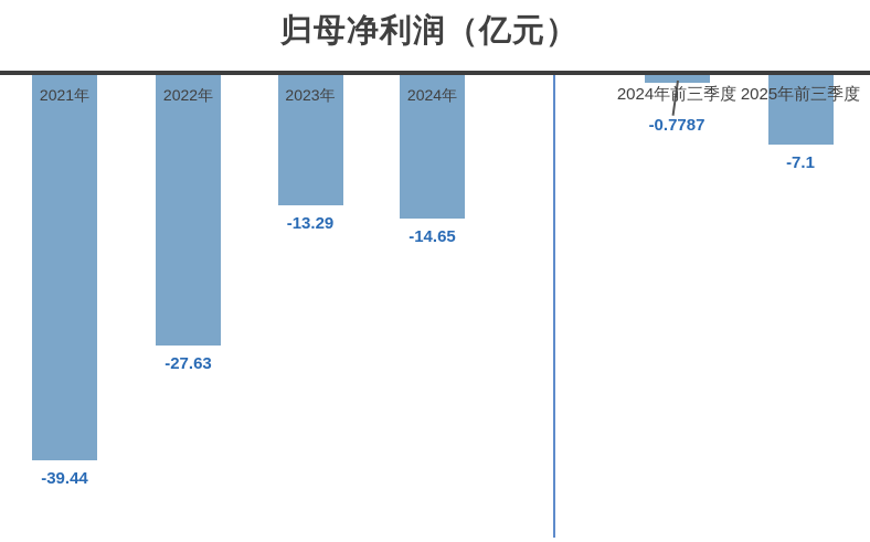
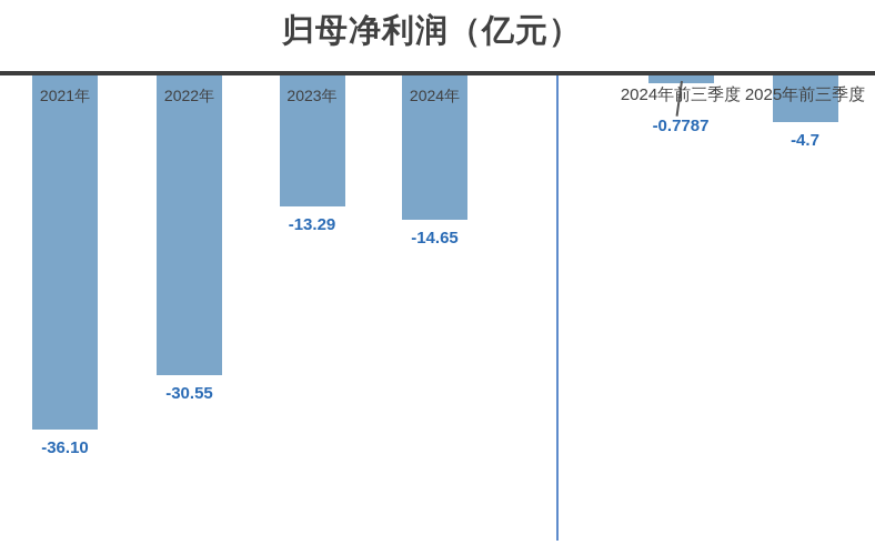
2021年: -39.44 -> -36.10
2022年: -27.63 -> -30.55
2025年前三季度: -7.1 -> -4.7
